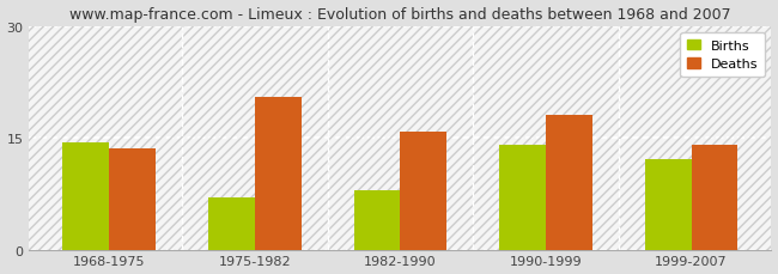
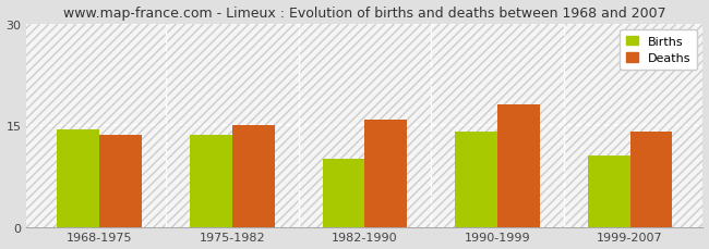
Births/1975-1982: 7.0 -> 13.5
Deaths/1975-1982: 20.4 -> 15.0
Births/1982-1990: 8.0 -> 10.0
Births/1999-2007: 12.2 -> 10.5
